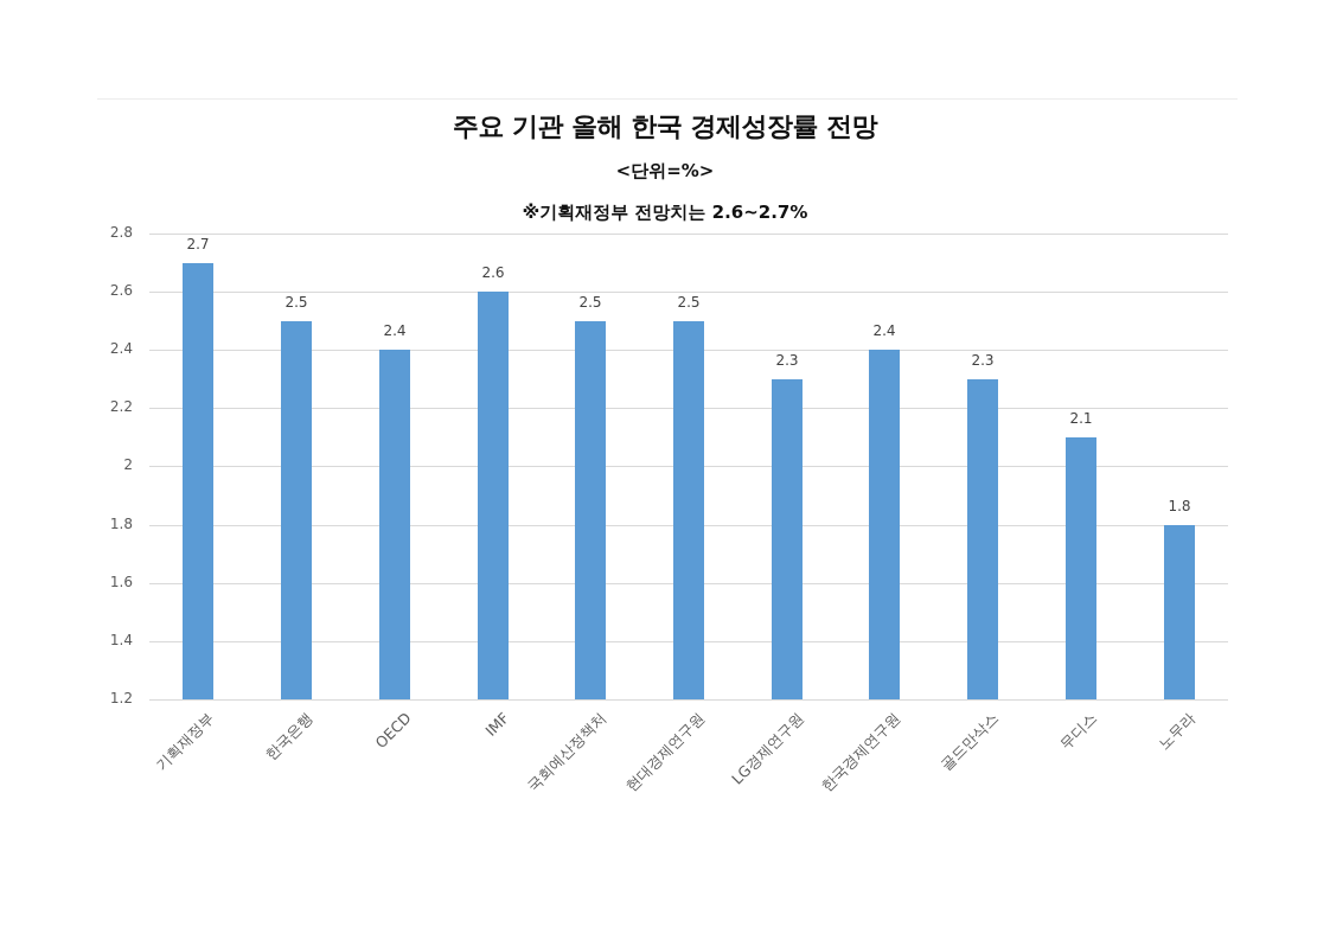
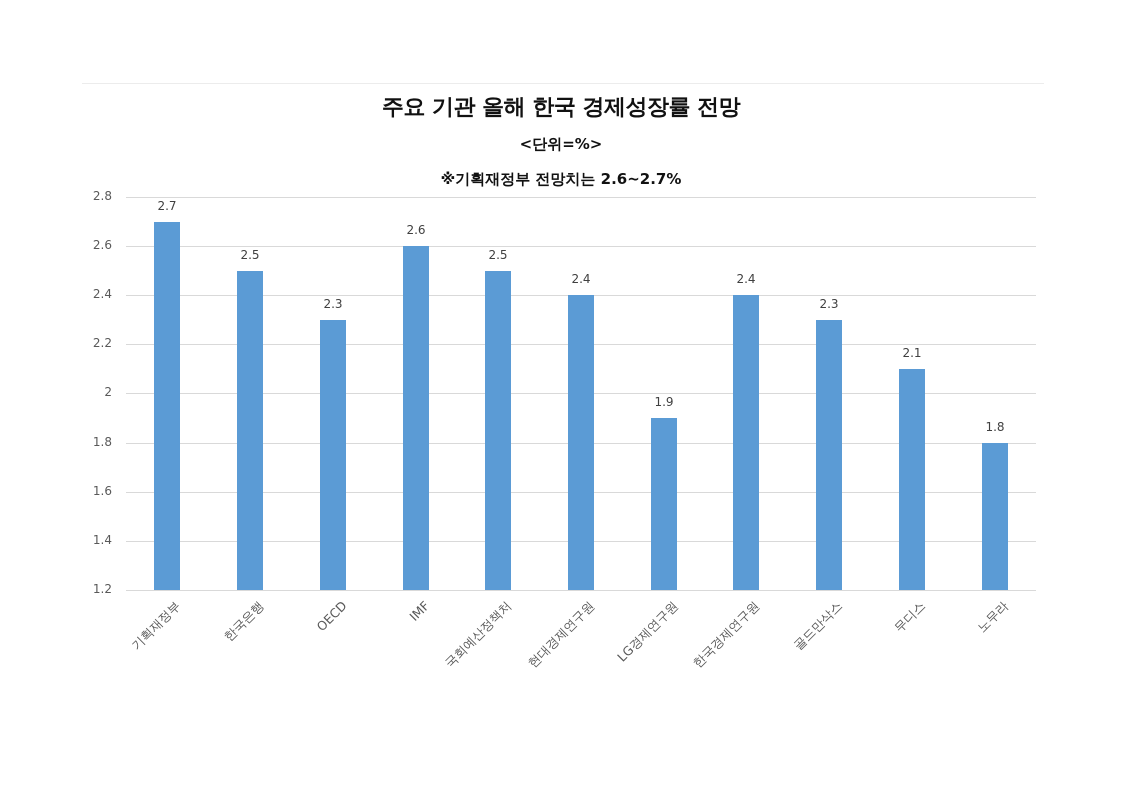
OECD: 2.4 -> 2.3
현대경제연구원: 2.5 -> 2.4
LG경제연구원: 2.3 -> 1.9
